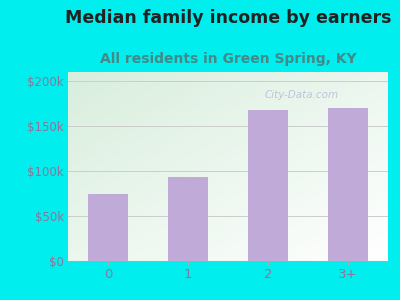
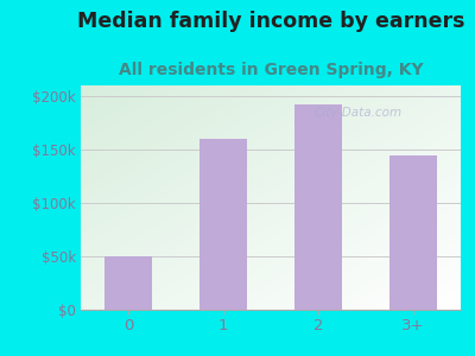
0: $75k -> $50k
1: $93k -> $160k
2: $168k -> $192k
3+: $170k -> $144k
